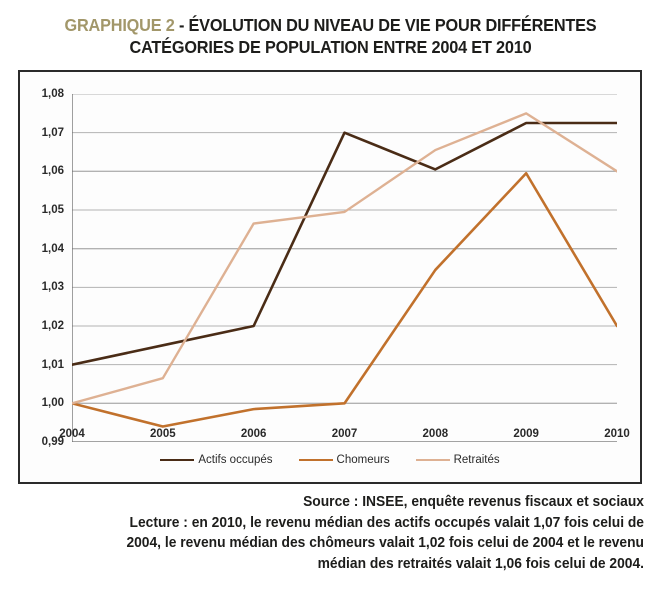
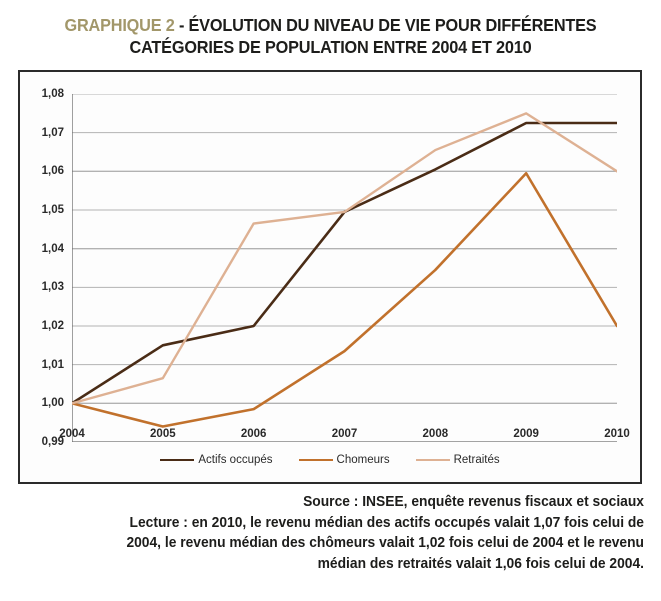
Actifs occupés/2004: 1,01 -> 1,00
Actifs occupés/2007: 1,07 -> 1,05
Chomeurs/2007: 1,00 -> 1,01
